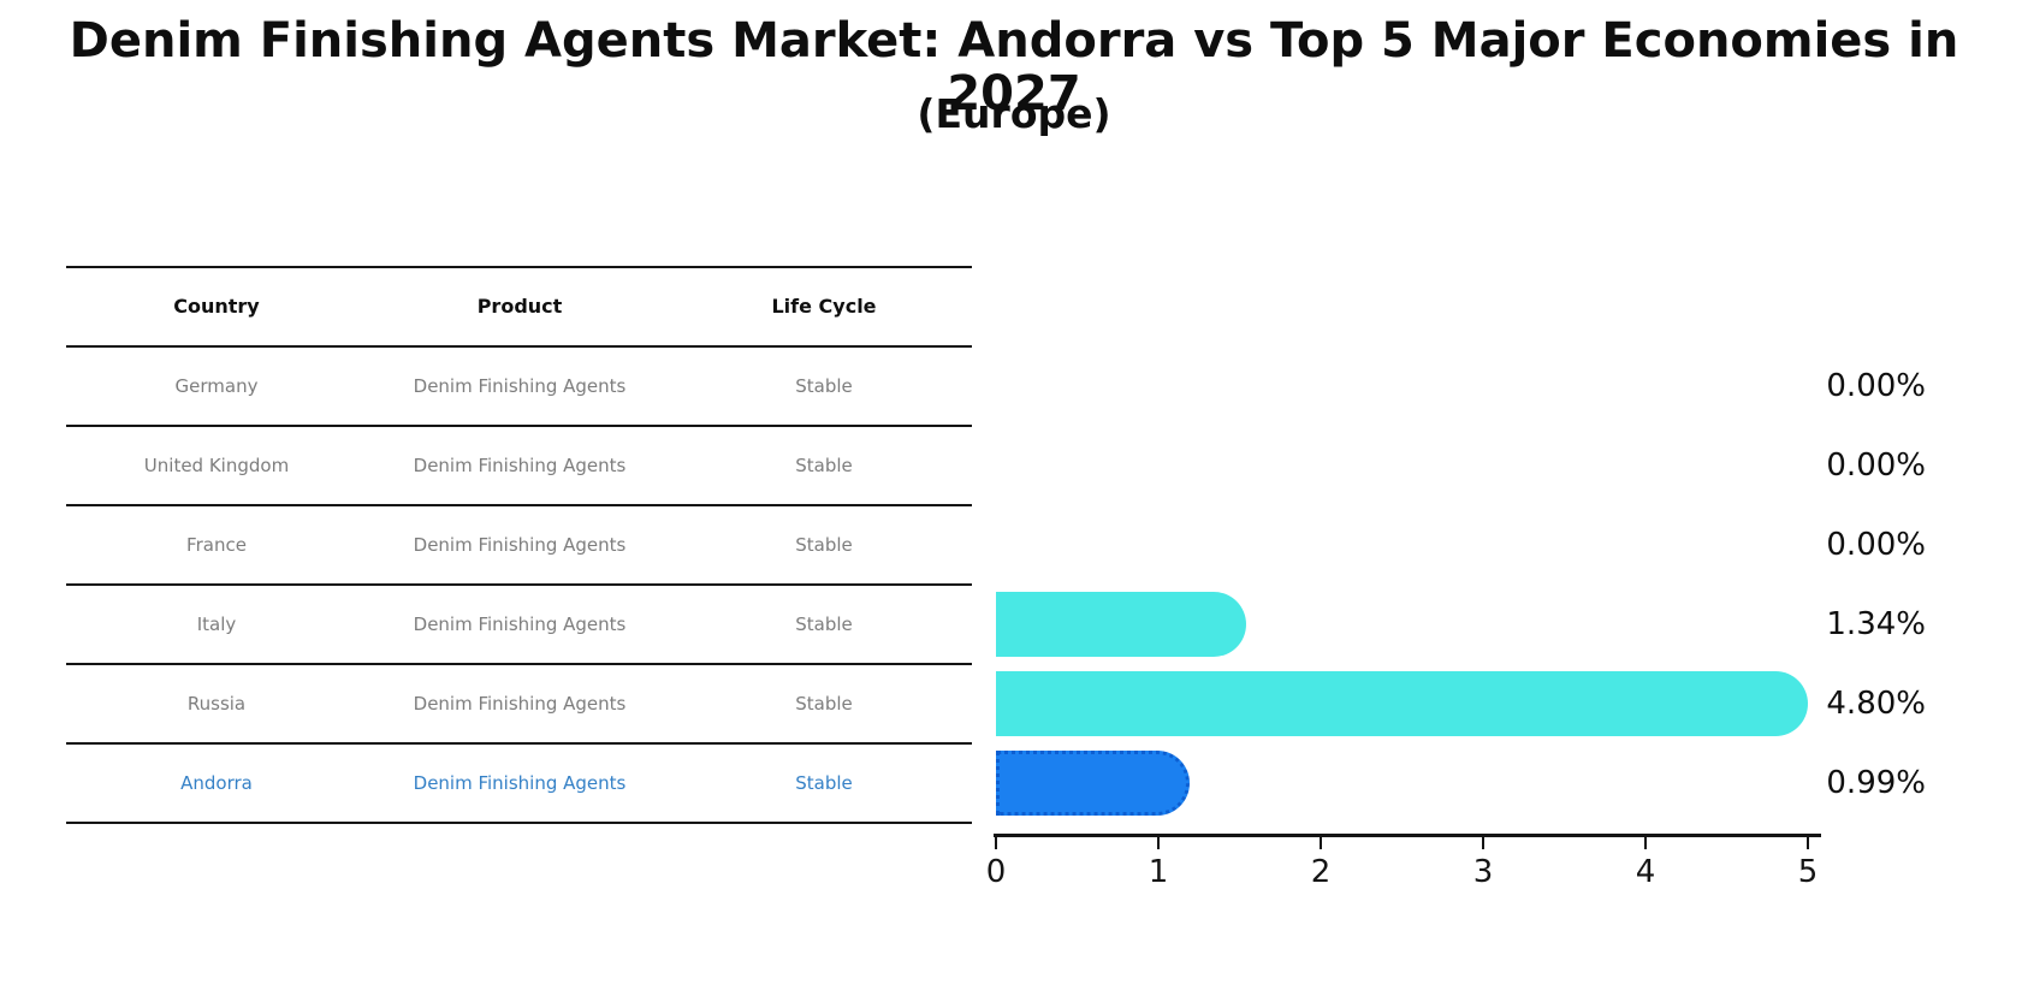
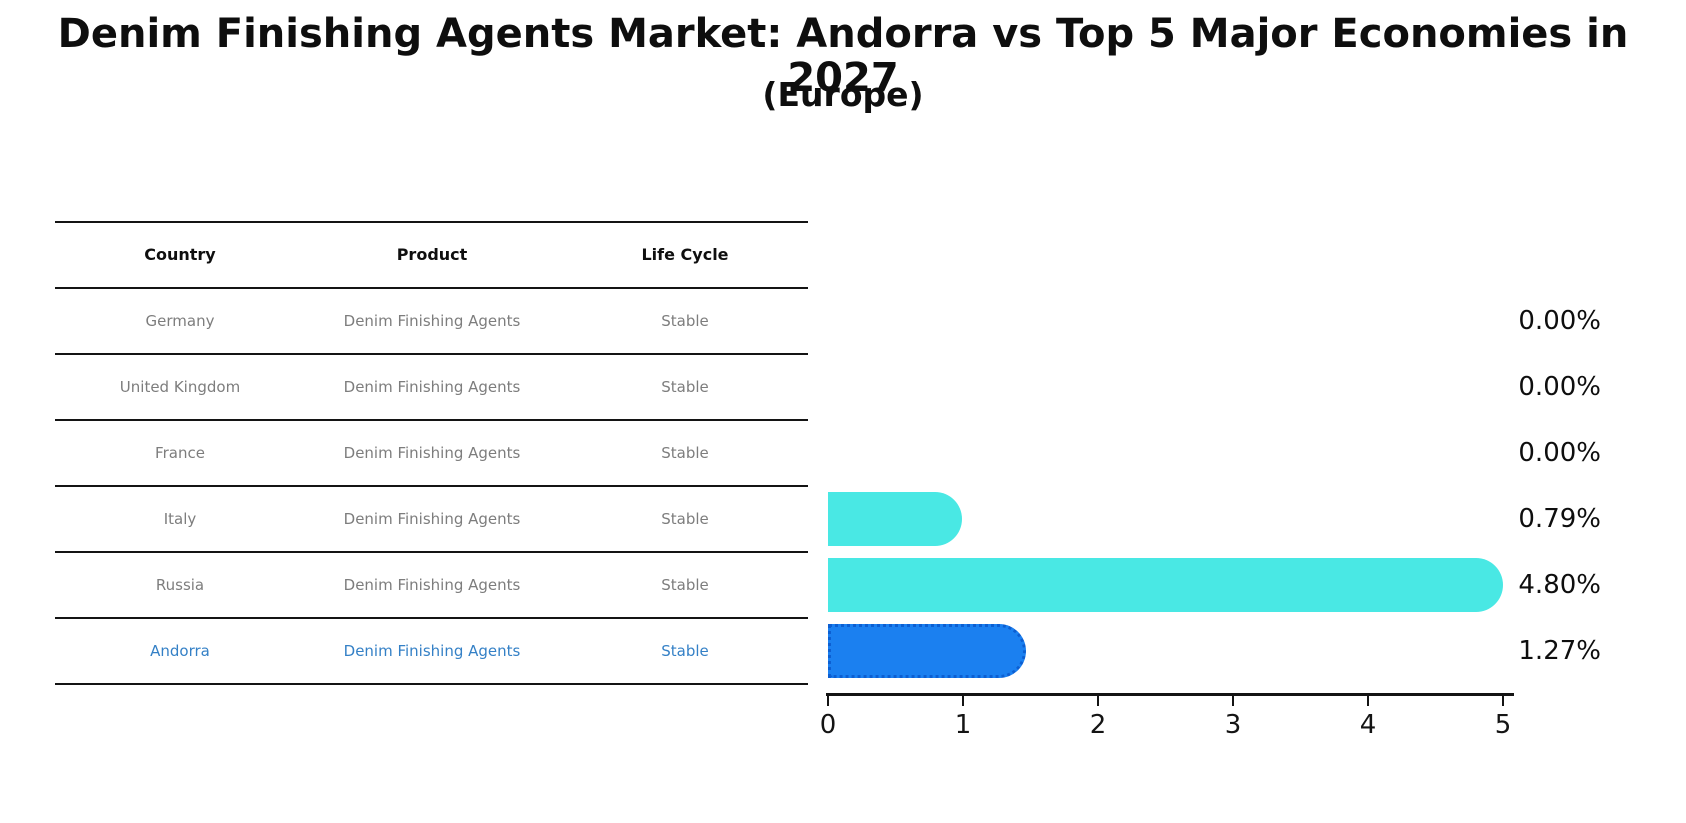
Italy: 1.34% -> 0.79%
Andorra: 0.99% -> 1.27%
